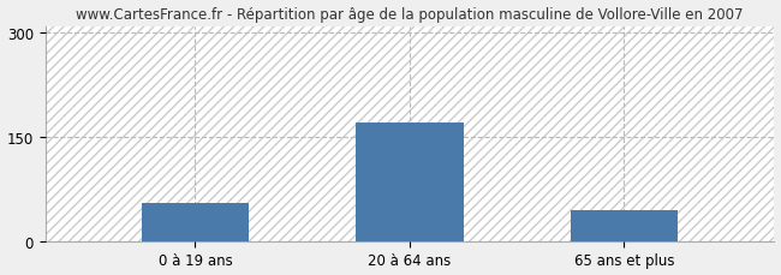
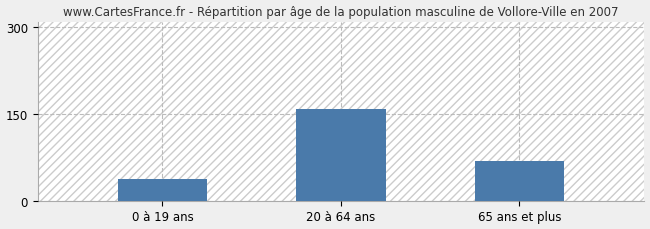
0 à 19 ans: 55 -> 38
20 à 64 ans: 170 -> 158
65 ans et plus: 45 -> 68
